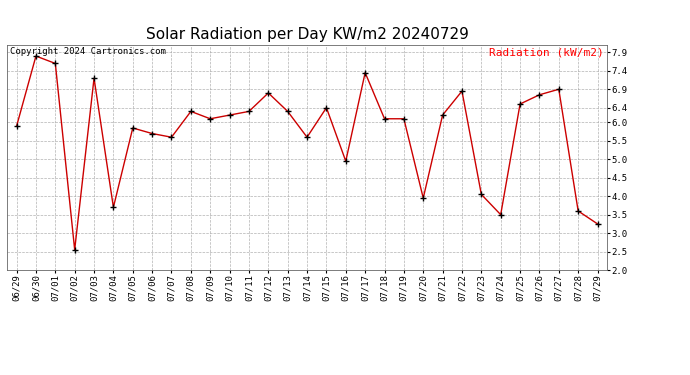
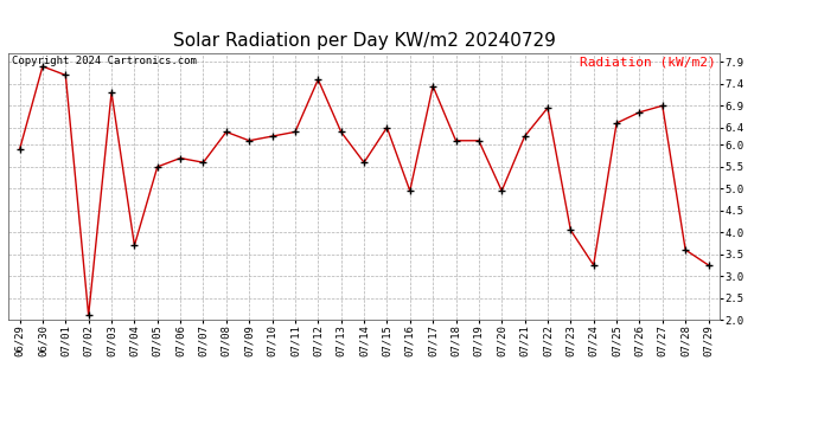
07/02: 2.55 -> 2.10
07/05: 5.85 -> 5.50
07/12: 6.80 -> 7.50
07/20: 3.95 -> 4.95
07/24: 3.50 -> 3.25
